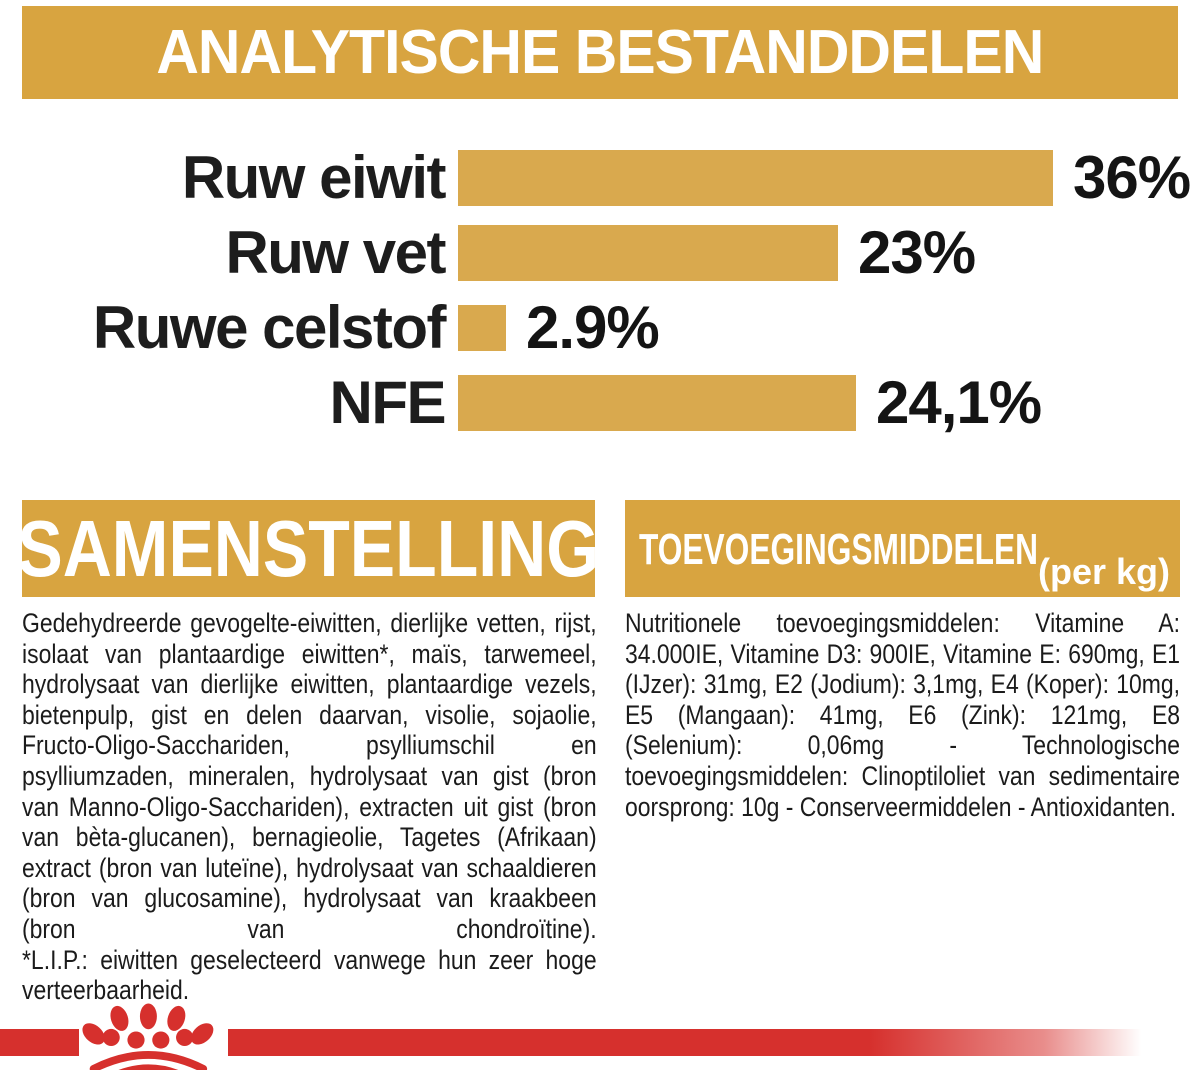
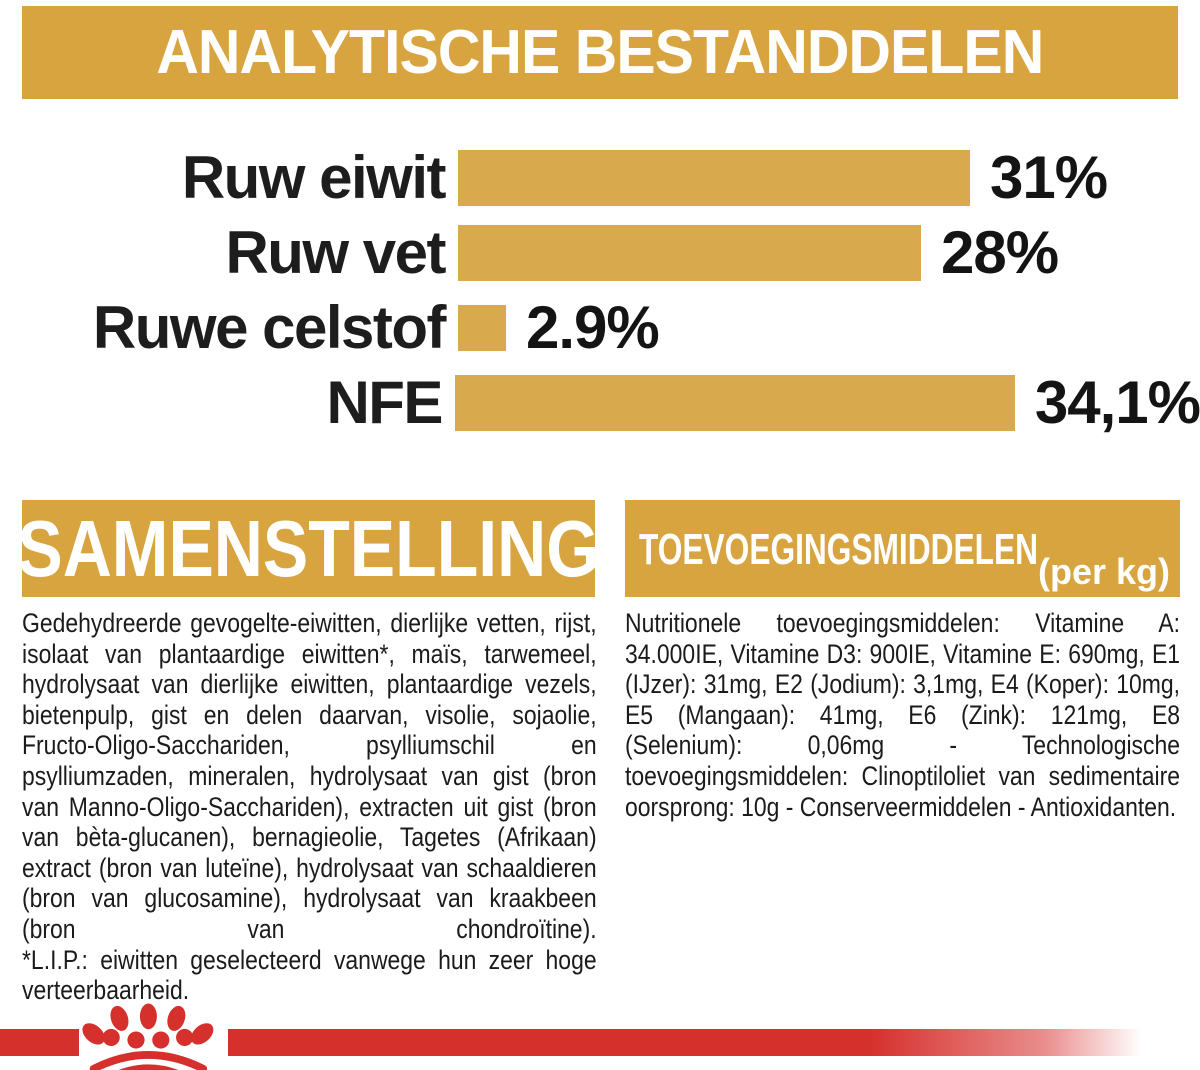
Ruw eiwit: 36% -> 31%
Ruw vet: 23% -> 28%
NFE: 24,1% -> 34,1%
